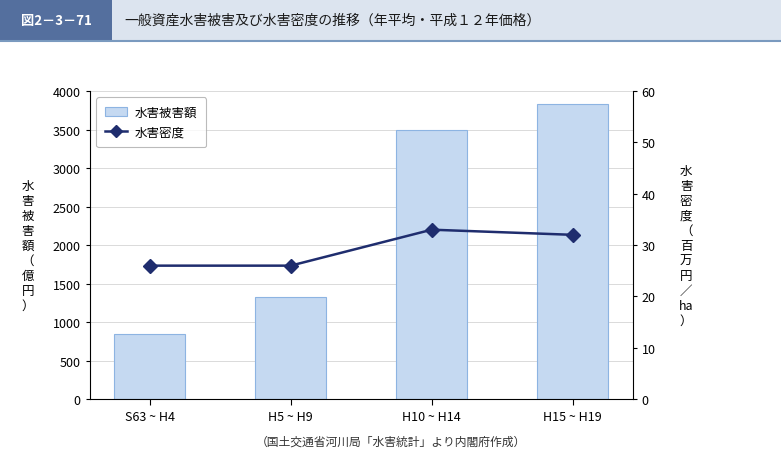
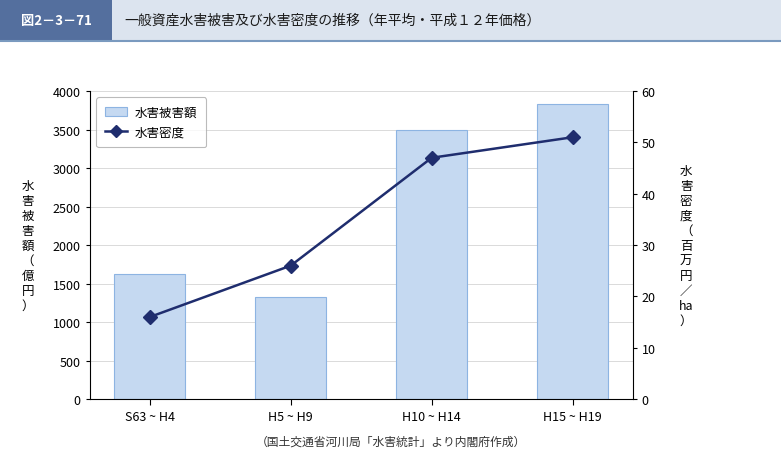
水害被害額/S63 ~ H4: 840 -> 1620
水害密度/S63 ~ H4: 26 -> 16
水害密度/H10 ~ H14: 33 -> 47
水害密度/H15 ~ H19: 32 -> 51
